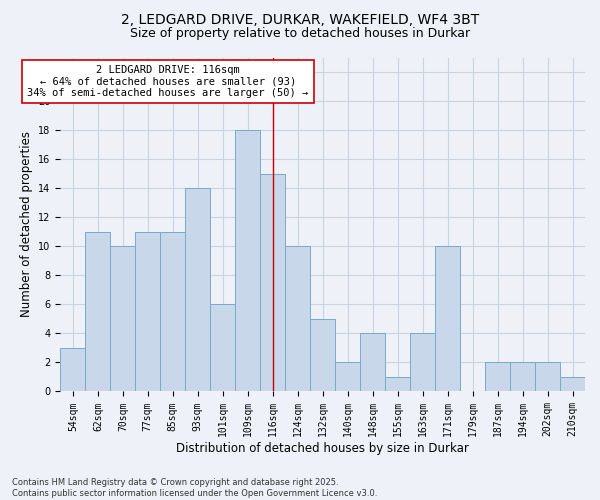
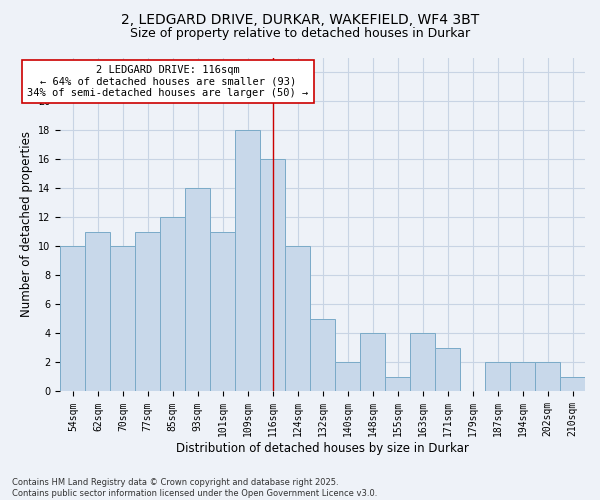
54sqm: 3 -> 10
85sqm: 11 -> 12
101sqm: 6 -> 11
116sqm: 15 -> 16
171sqm: 10 -> 3
